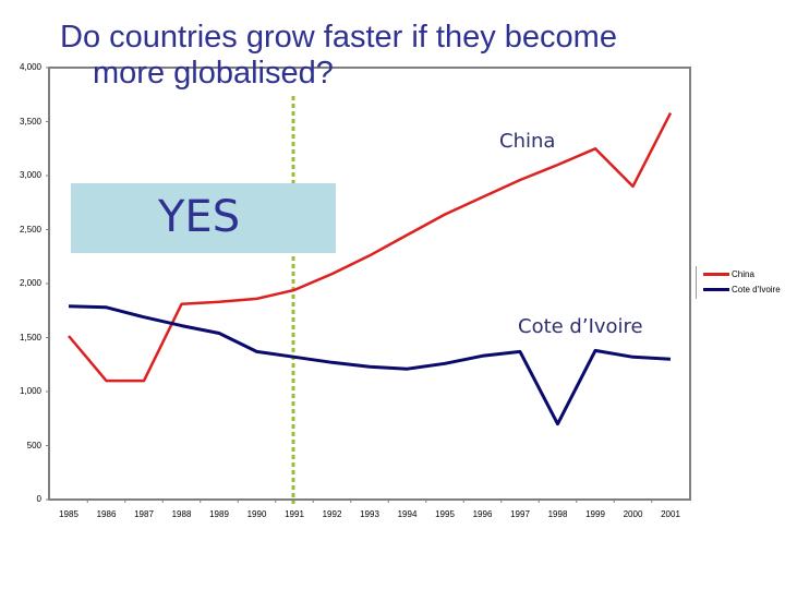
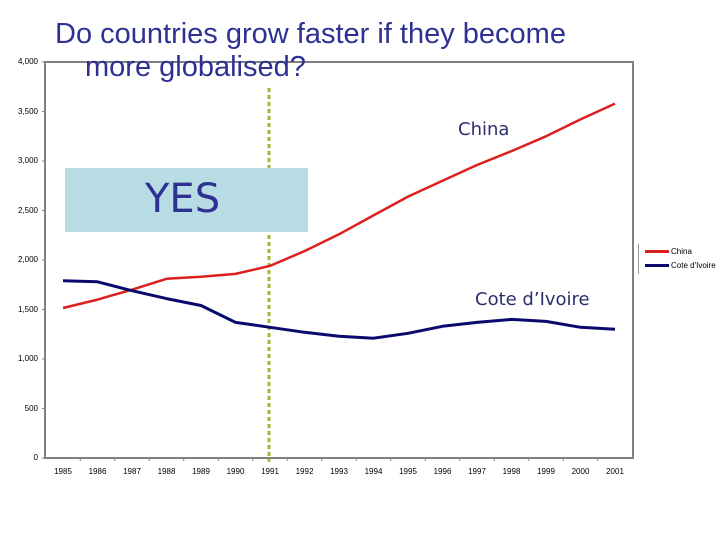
China/1986: 1100 -> 1600
China/1987: 1100 -> 1700
Cote d'Ivoire/1998: 700 -> 1400
China/2000: 2900 -> 3400
